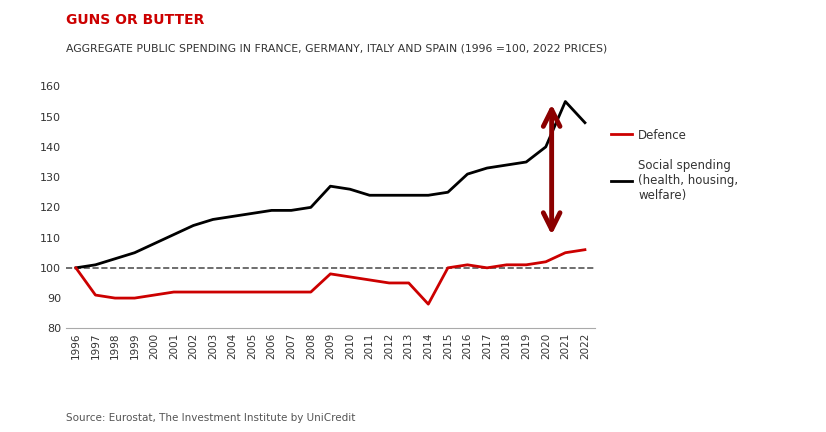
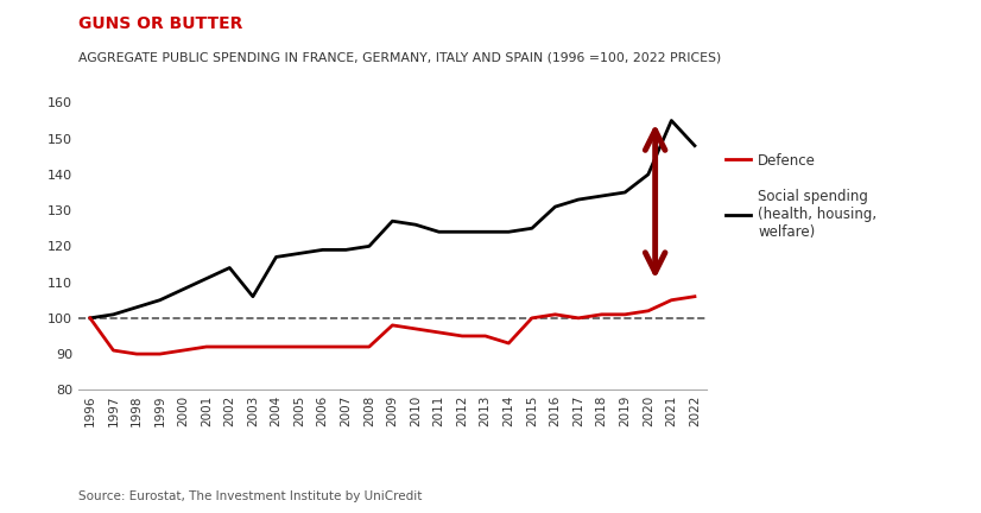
Social spending (health, housing, welfare)/2003: 116 -> 106
Defence/2014: 88 -> 93
